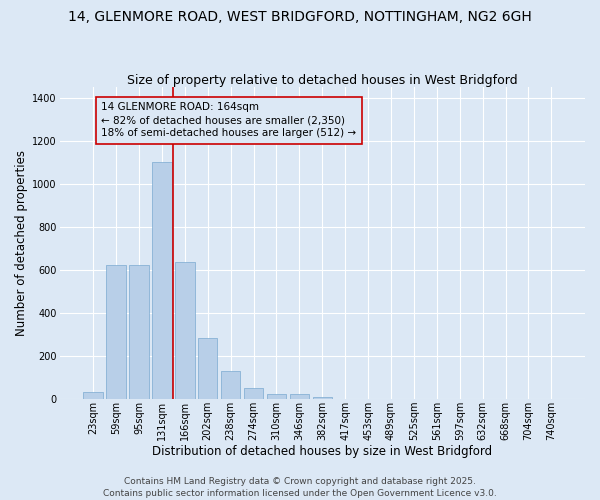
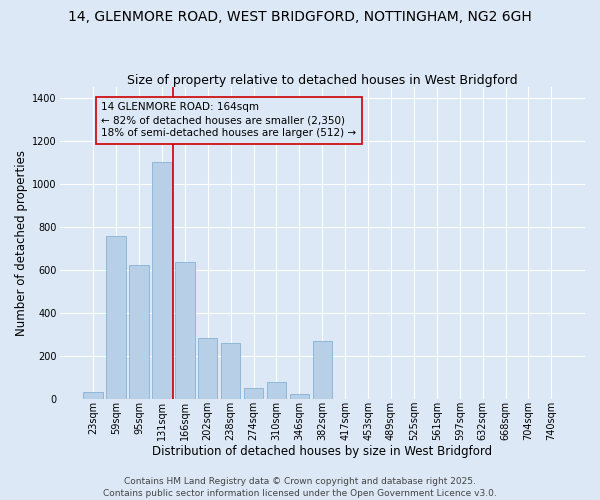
59sqm: 625 -> 760
238sqm: 130 -> 260
310sqm: 25 -> 80
382sqm: 10 -> 270
